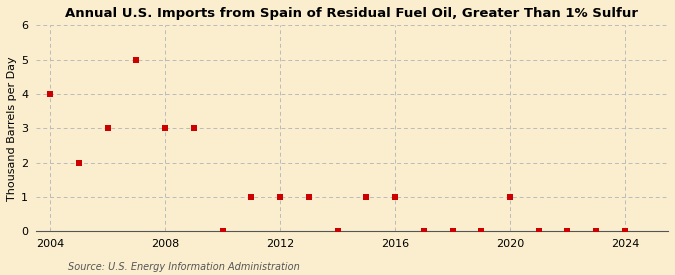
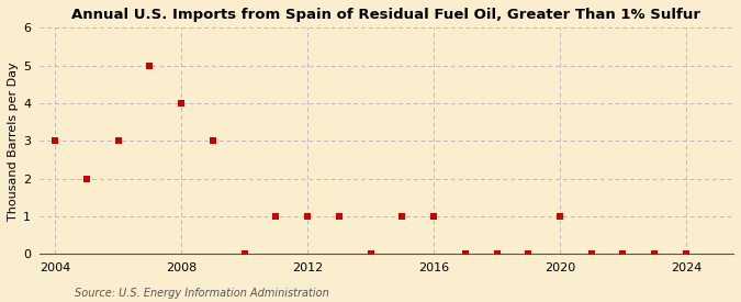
2004: 4 -> 3
2008: 3 -> 4
